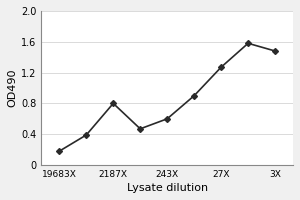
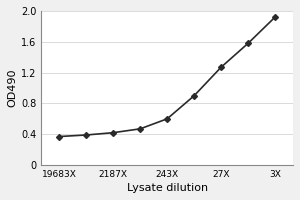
19683X: 0.18 -> 0.37
2187X: 0.80 -> 0.42
3X: 1.48 -> 1.92
